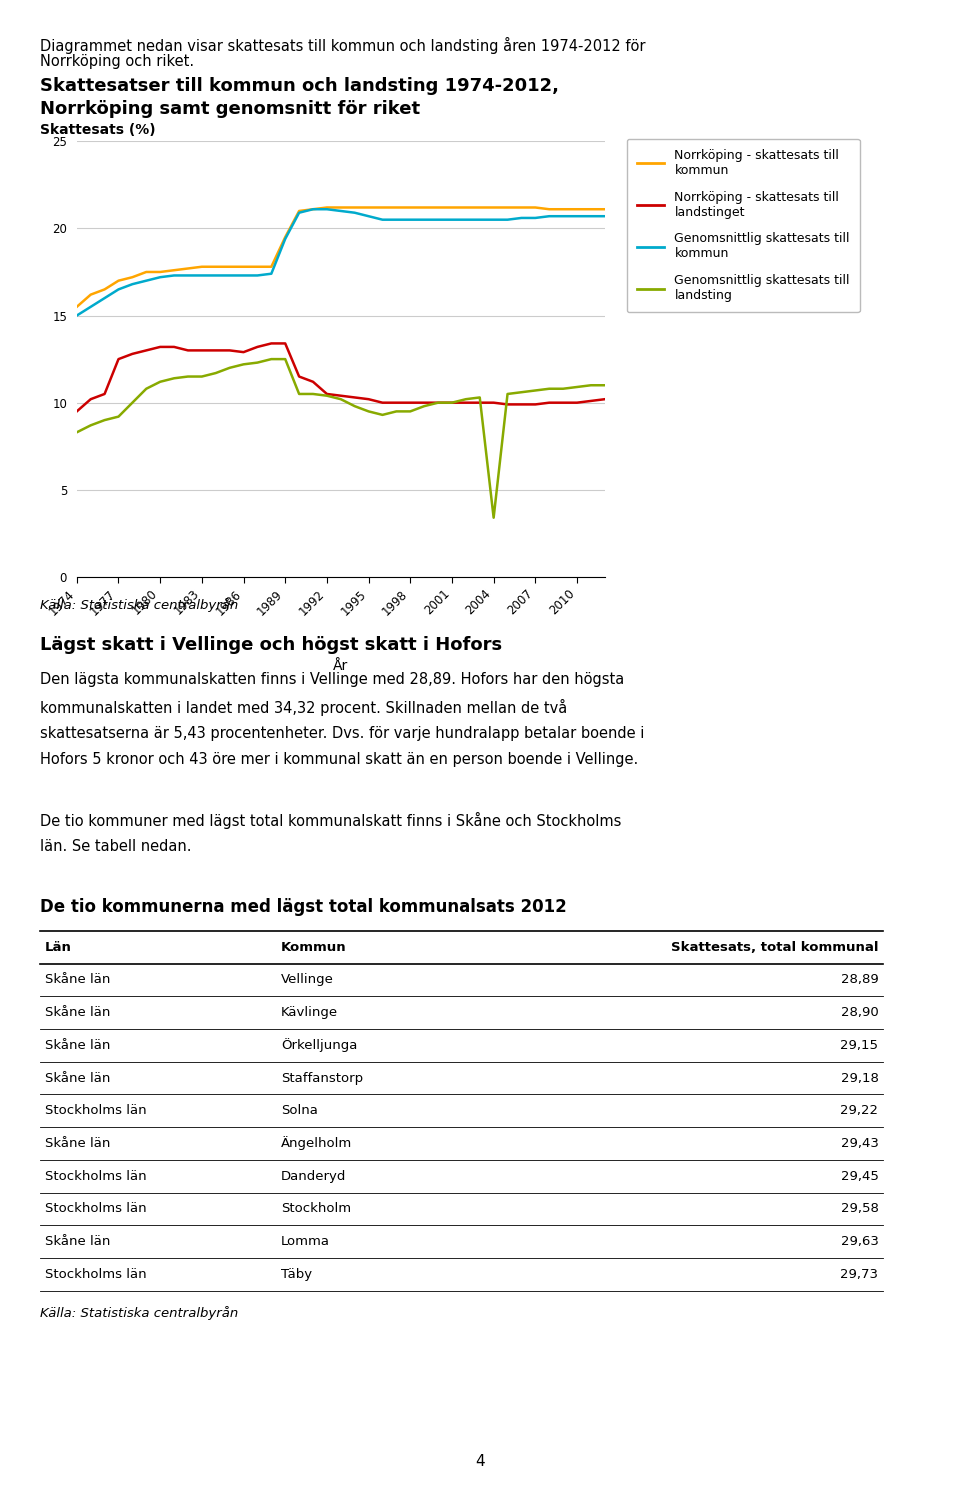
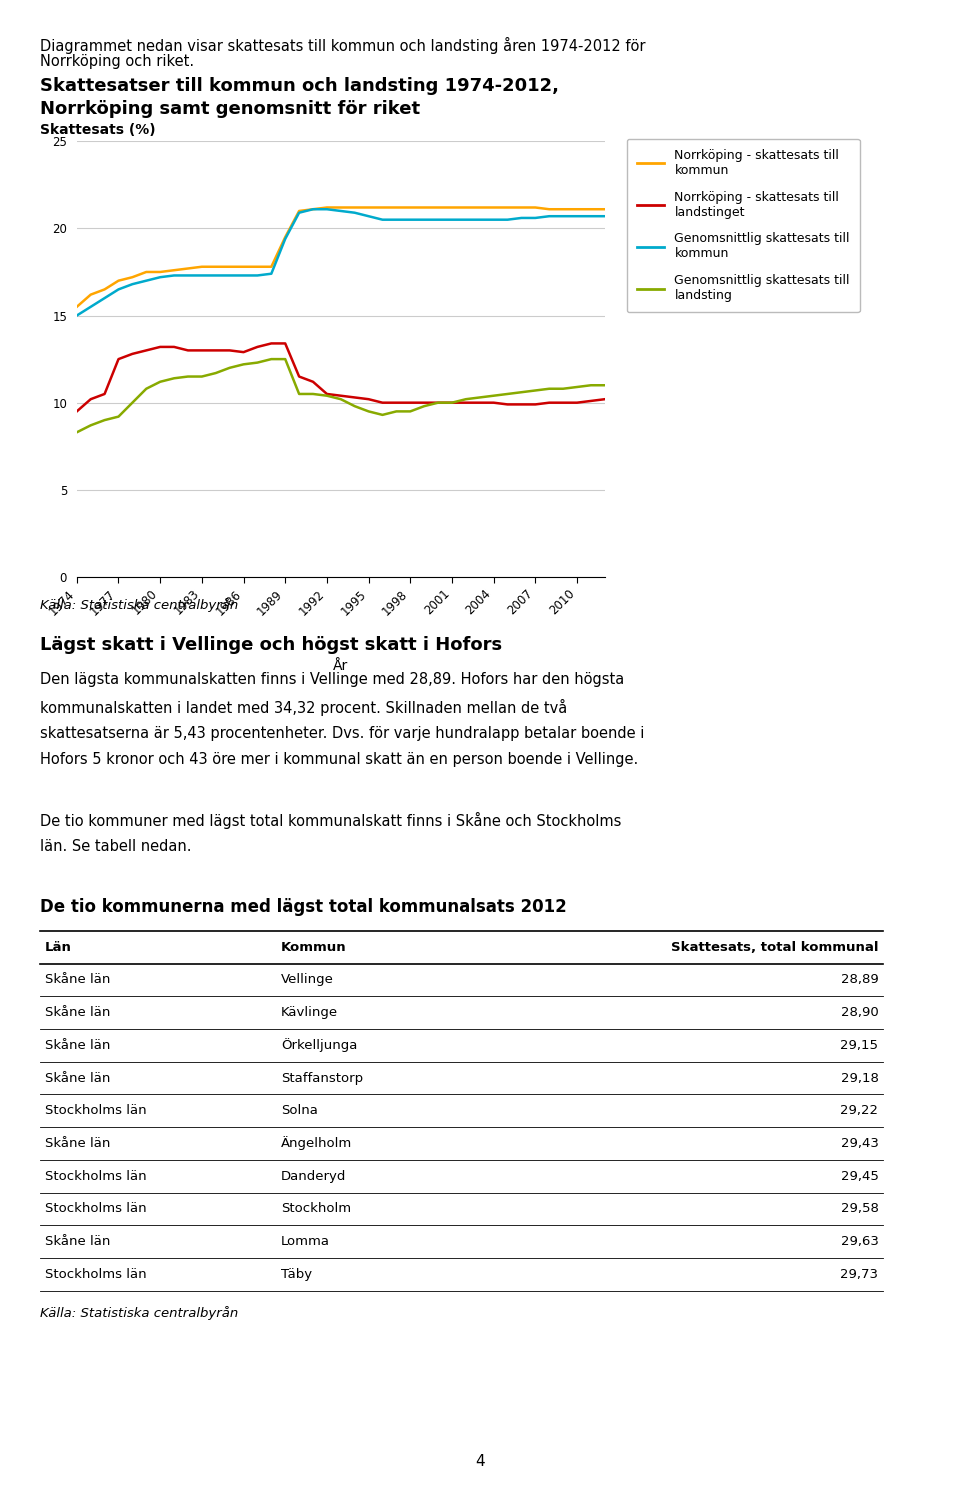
Genomsnittlig skattesats till landsting/2004: 3.4 -> 10.4
